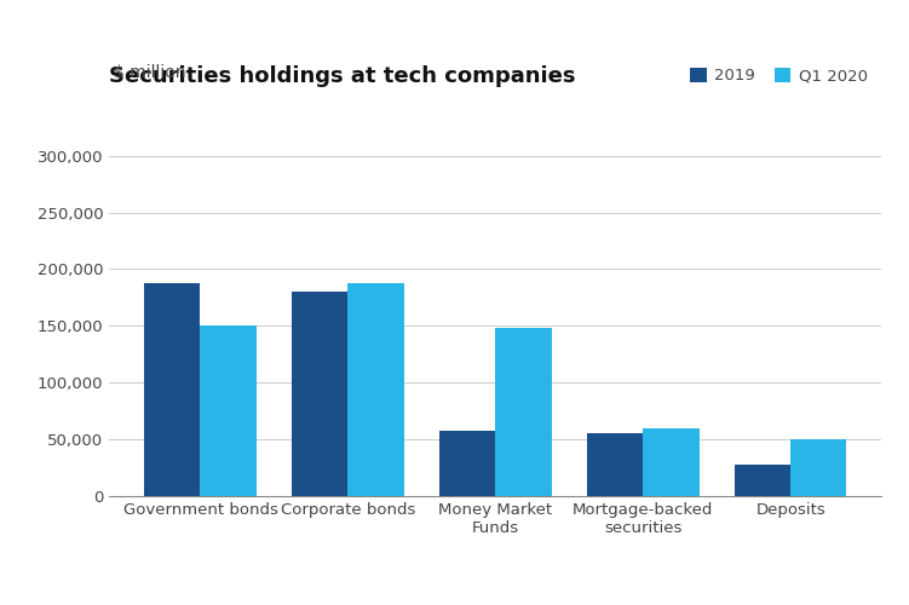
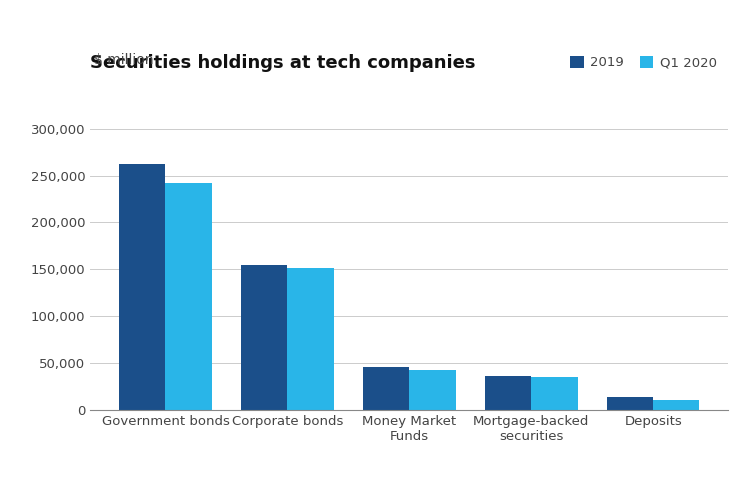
2019/Government bonds: 188,000 -> 262,000
Q1 2020/Government bonds: 150,000 -> 242,000
2019/Corporate bonds: 180,000 -> 155,000
Q1 2020/Corporate bonds: 188,000 -> 152,000
2019/Money Market Funds: 58,000 -> 46,000
Q1 2020/Money Market Funds: 148,000 -> 43,000
2019/Mortgage-backed securities: 56,000 -> 36,000
Q1 2020/Mortgage-backed securities: 60,000 -> 35,000
2019/Deposits: 28,000 -> 14,000
Q1 2020/Deposits: 50,000 -> 11,000
